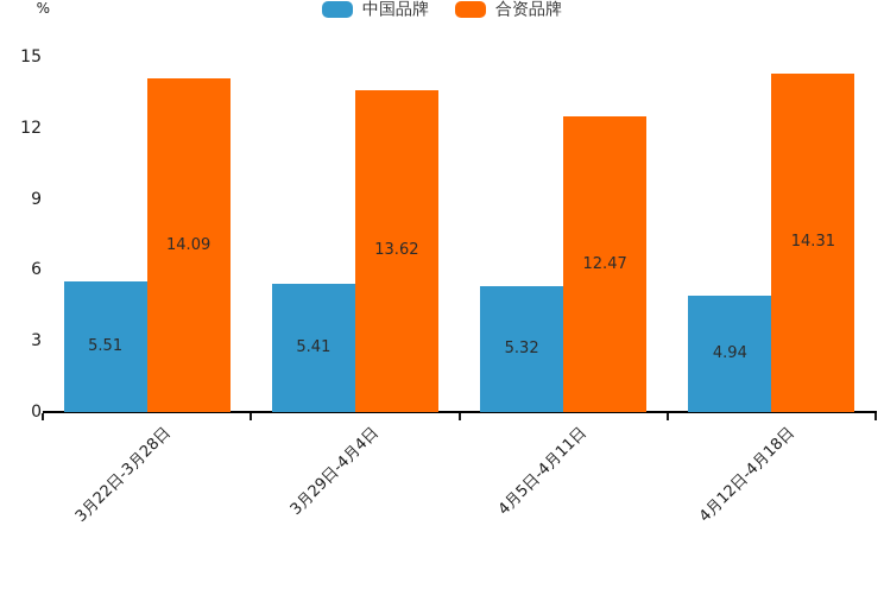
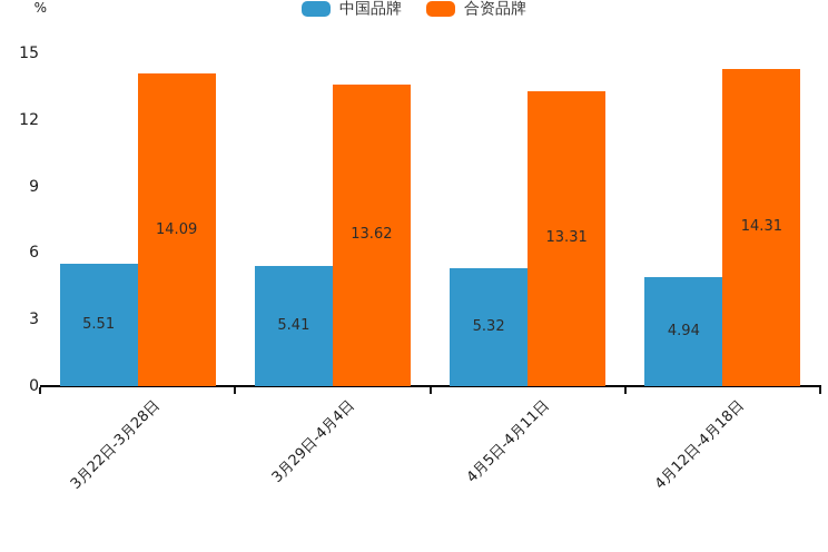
合资品牌/4月5日-4月11日: 12.47 -> 13.31
